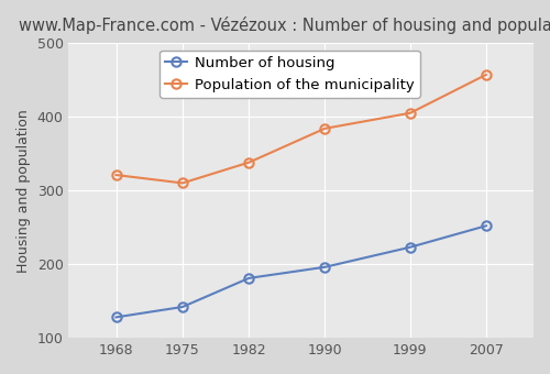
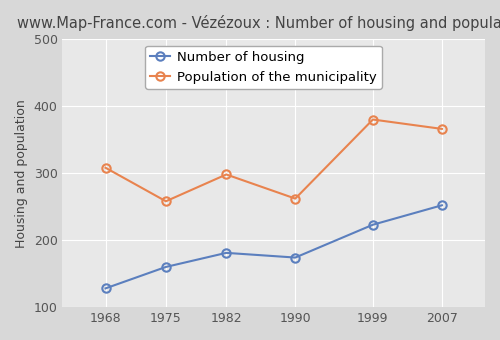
Population of the municipality/1968: 321 -> 308
Number of housing/1975: 142 -> 160
Population of the municipality/1975: 310 -> 258
Population of the municipality/1982: 338 -> 298
Number of housing/1990: 196 -> 174
Population of the municipality/1990: 384 -> 262
Population of the municipality/1999: 405 -> 380
Population of the municipality/2007: 457 -> 366
